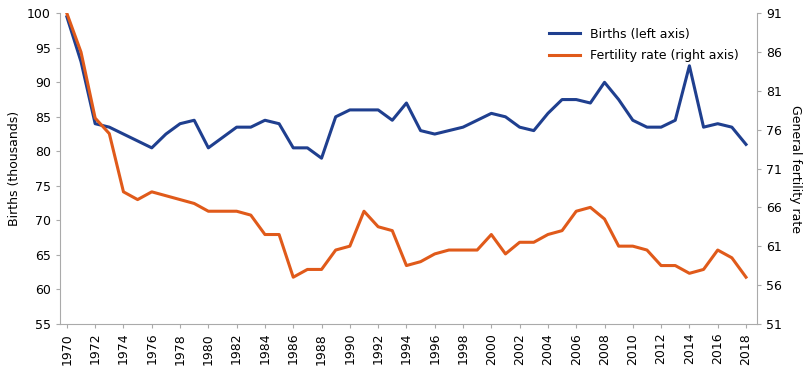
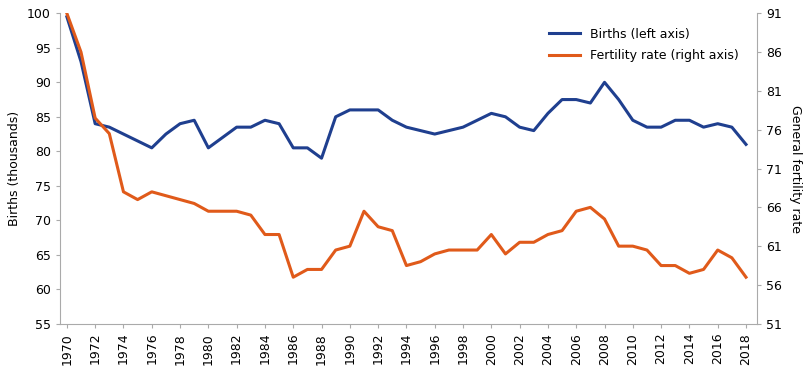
Births (left axis)/1994: 87.0 -> 83.5
Births (left axis)/2014: 92.4 -> 84.5
